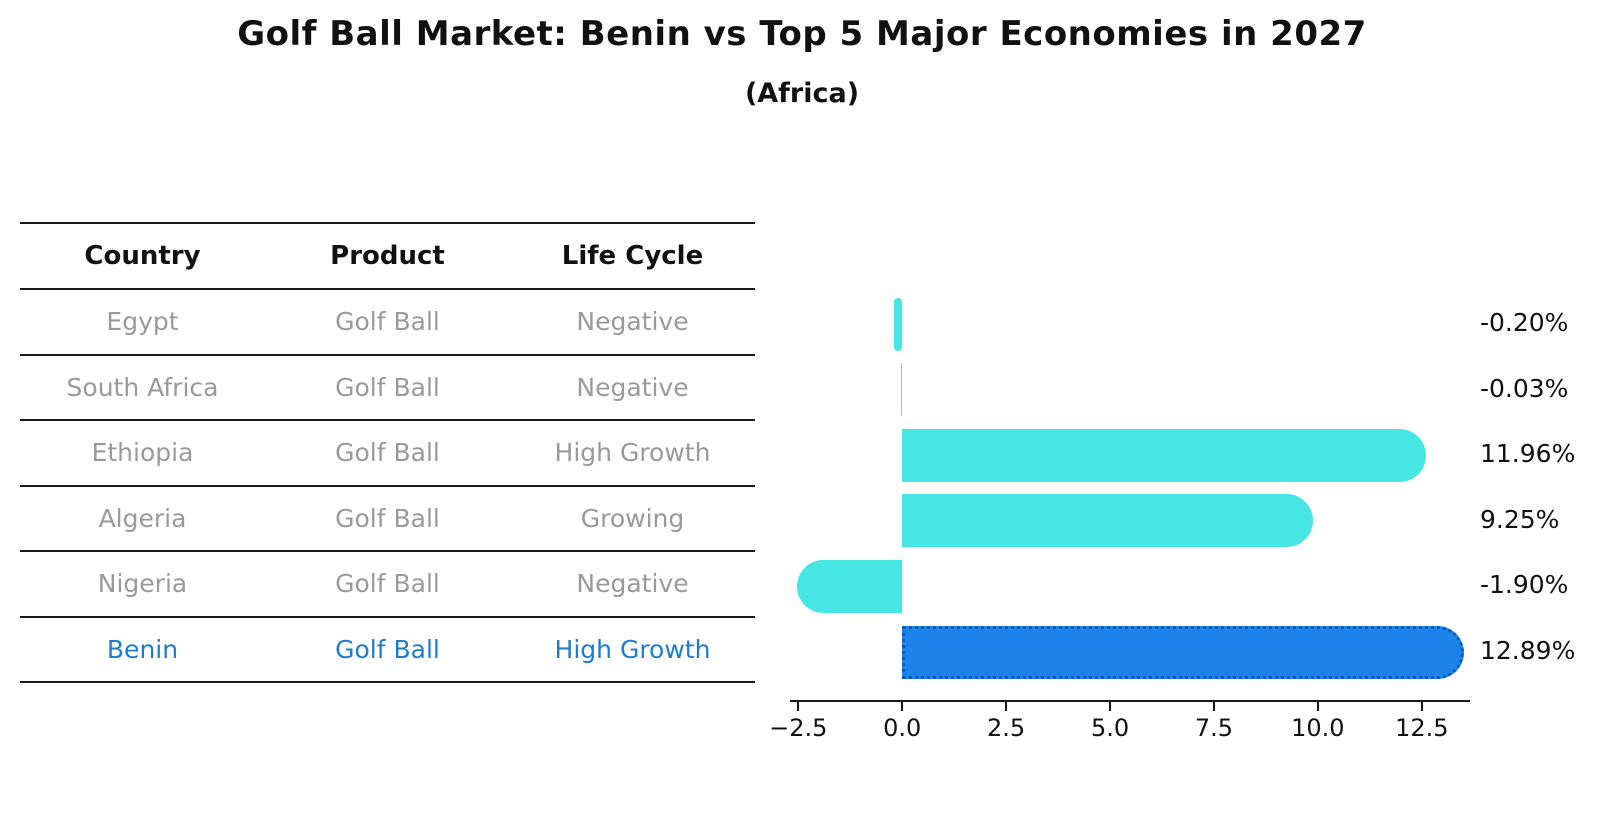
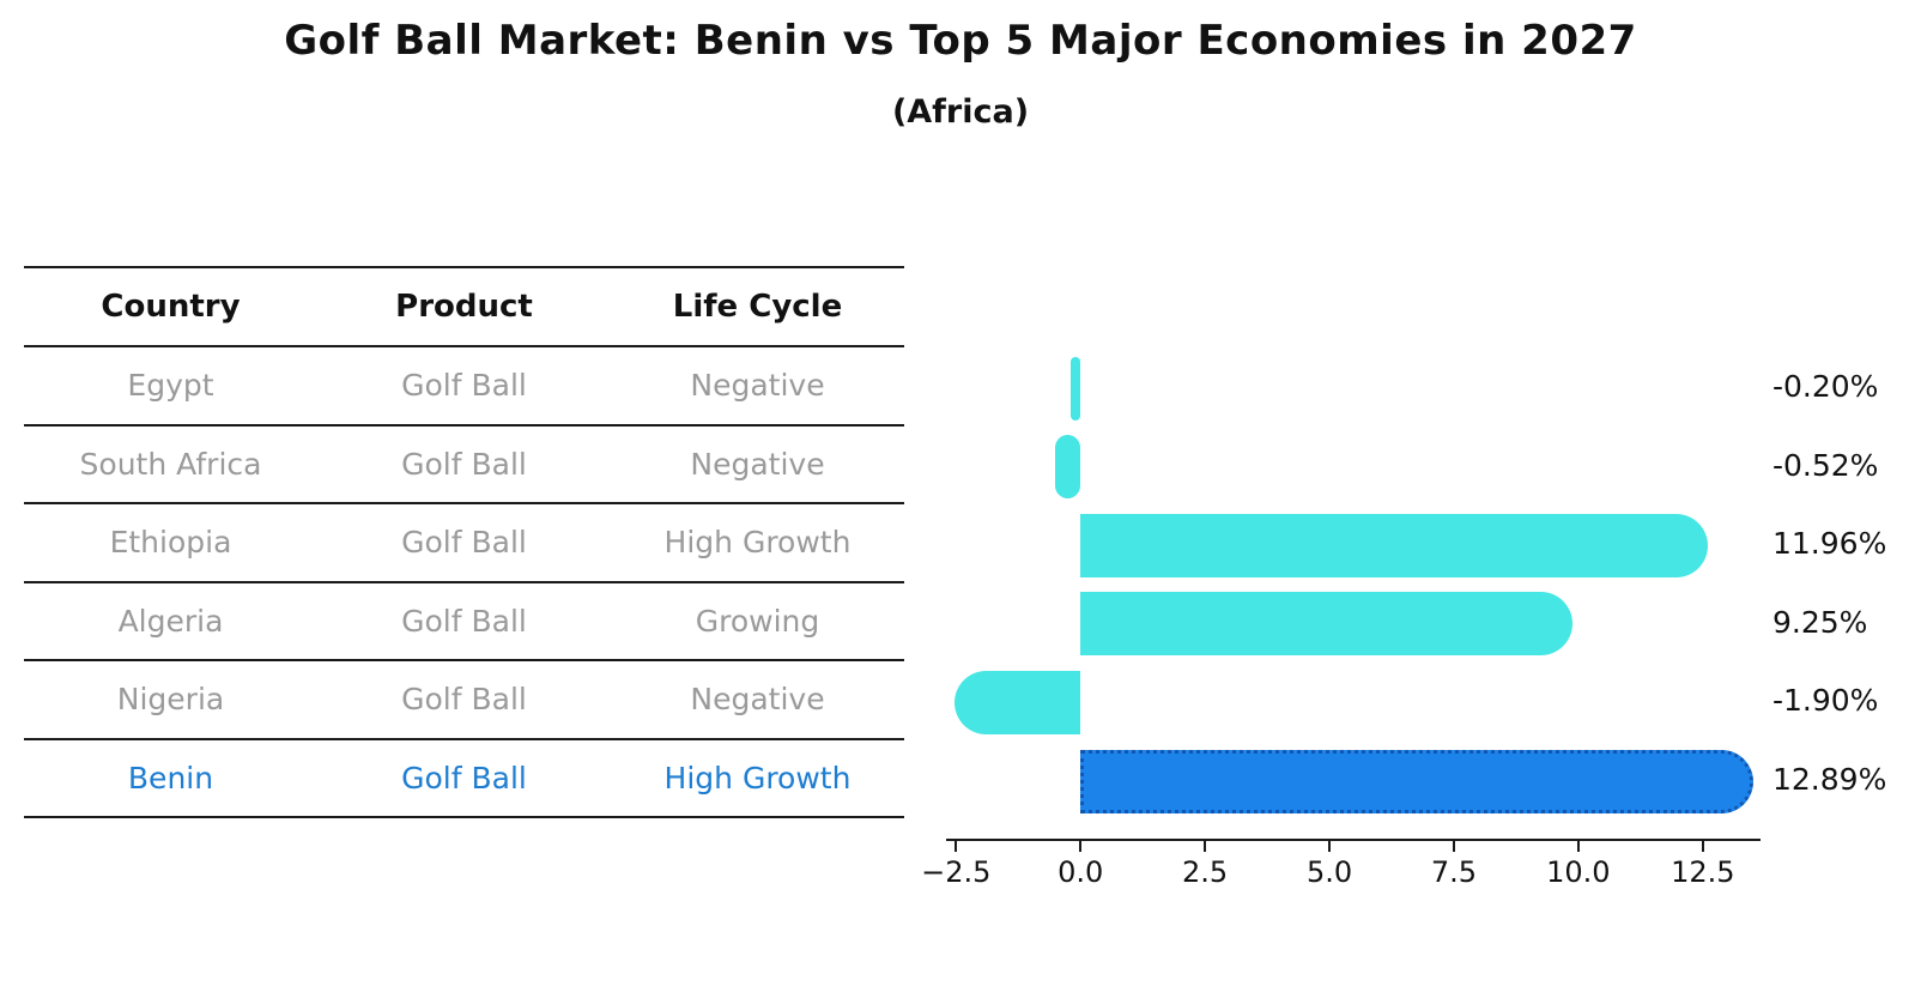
South Africa: -0.03% -> -0.52%
